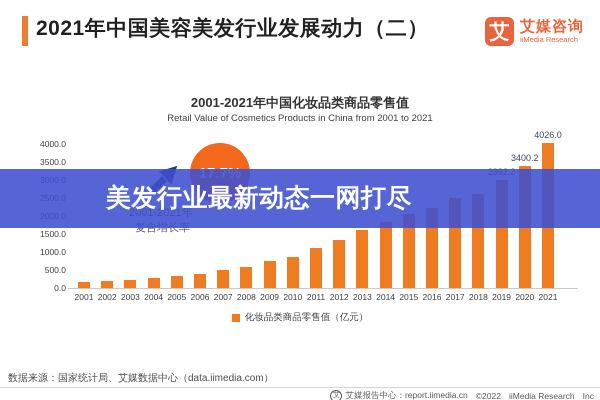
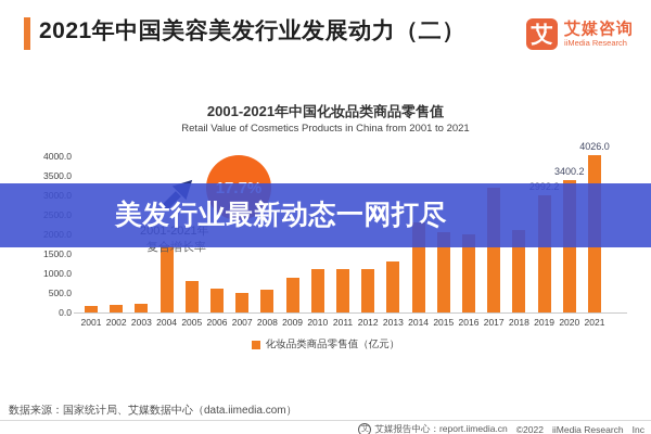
2004: 300 -> 1700
2005: 300 -> 800
2006: 400 -> 600
2009: 800 -> 900
2010: 900 -> 1100
2012: 1300 -> 1100
2013: 1600 -> 1300
2014: 1800 -> 2300
2016: 2200 -> 2000
2017: 2500 -> 3200
2018: 2600 -> 2100
